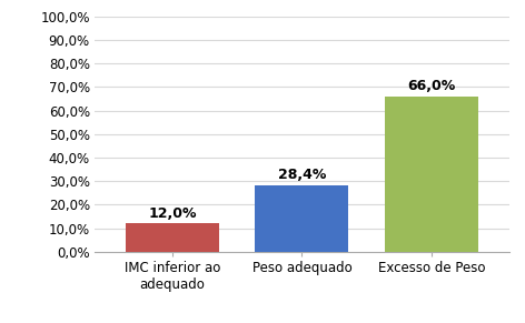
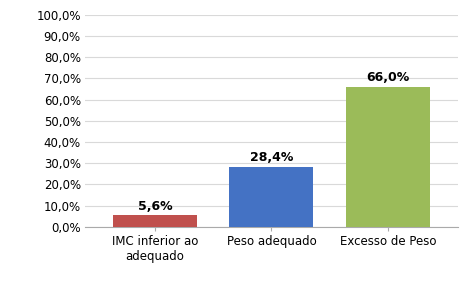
IMC inferior ao adequado: 12,0% -> 5,6%
